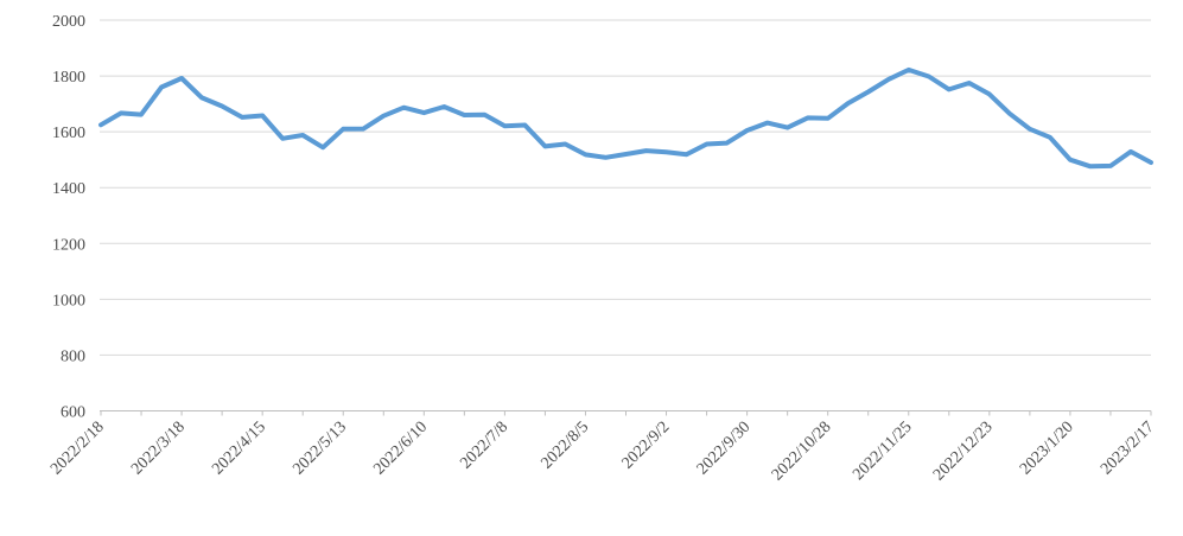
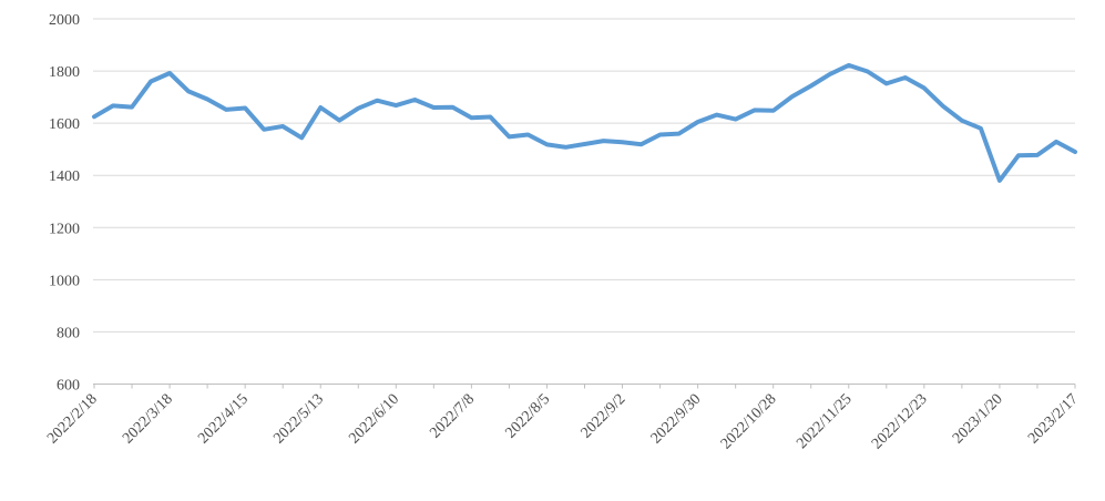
2022/5/13: 1610 -> 1660
2023/1/20: 1500 -> 1380
